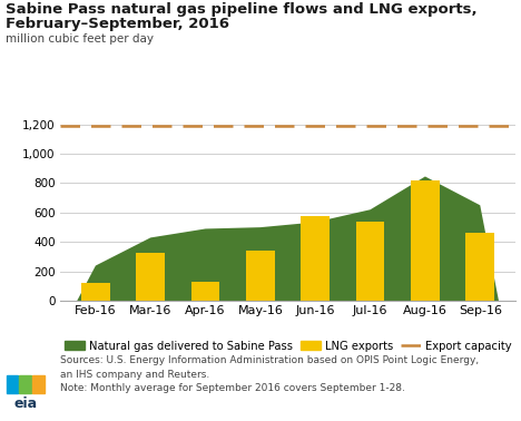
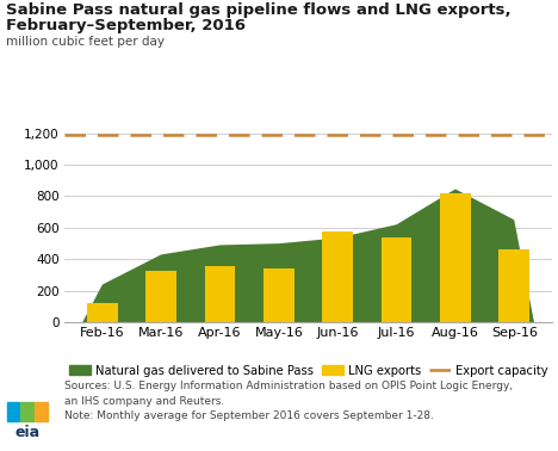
Apr-16: 130 -> 360
